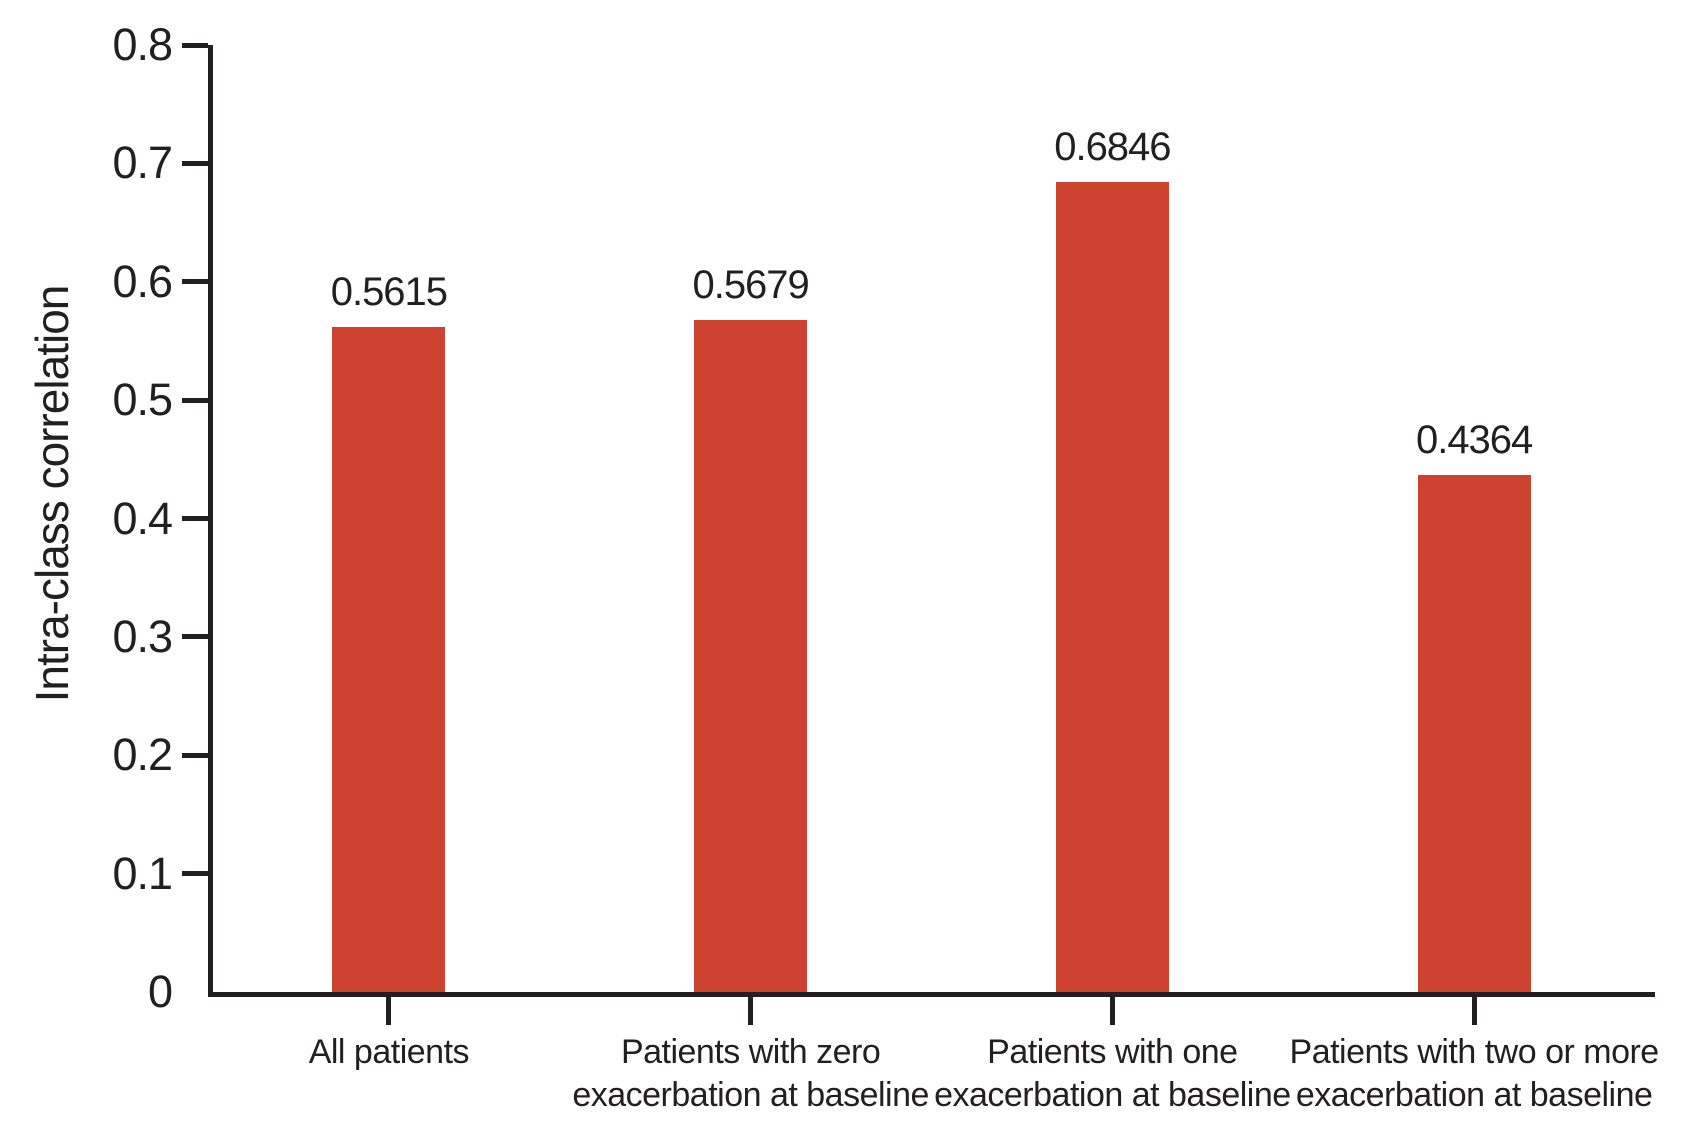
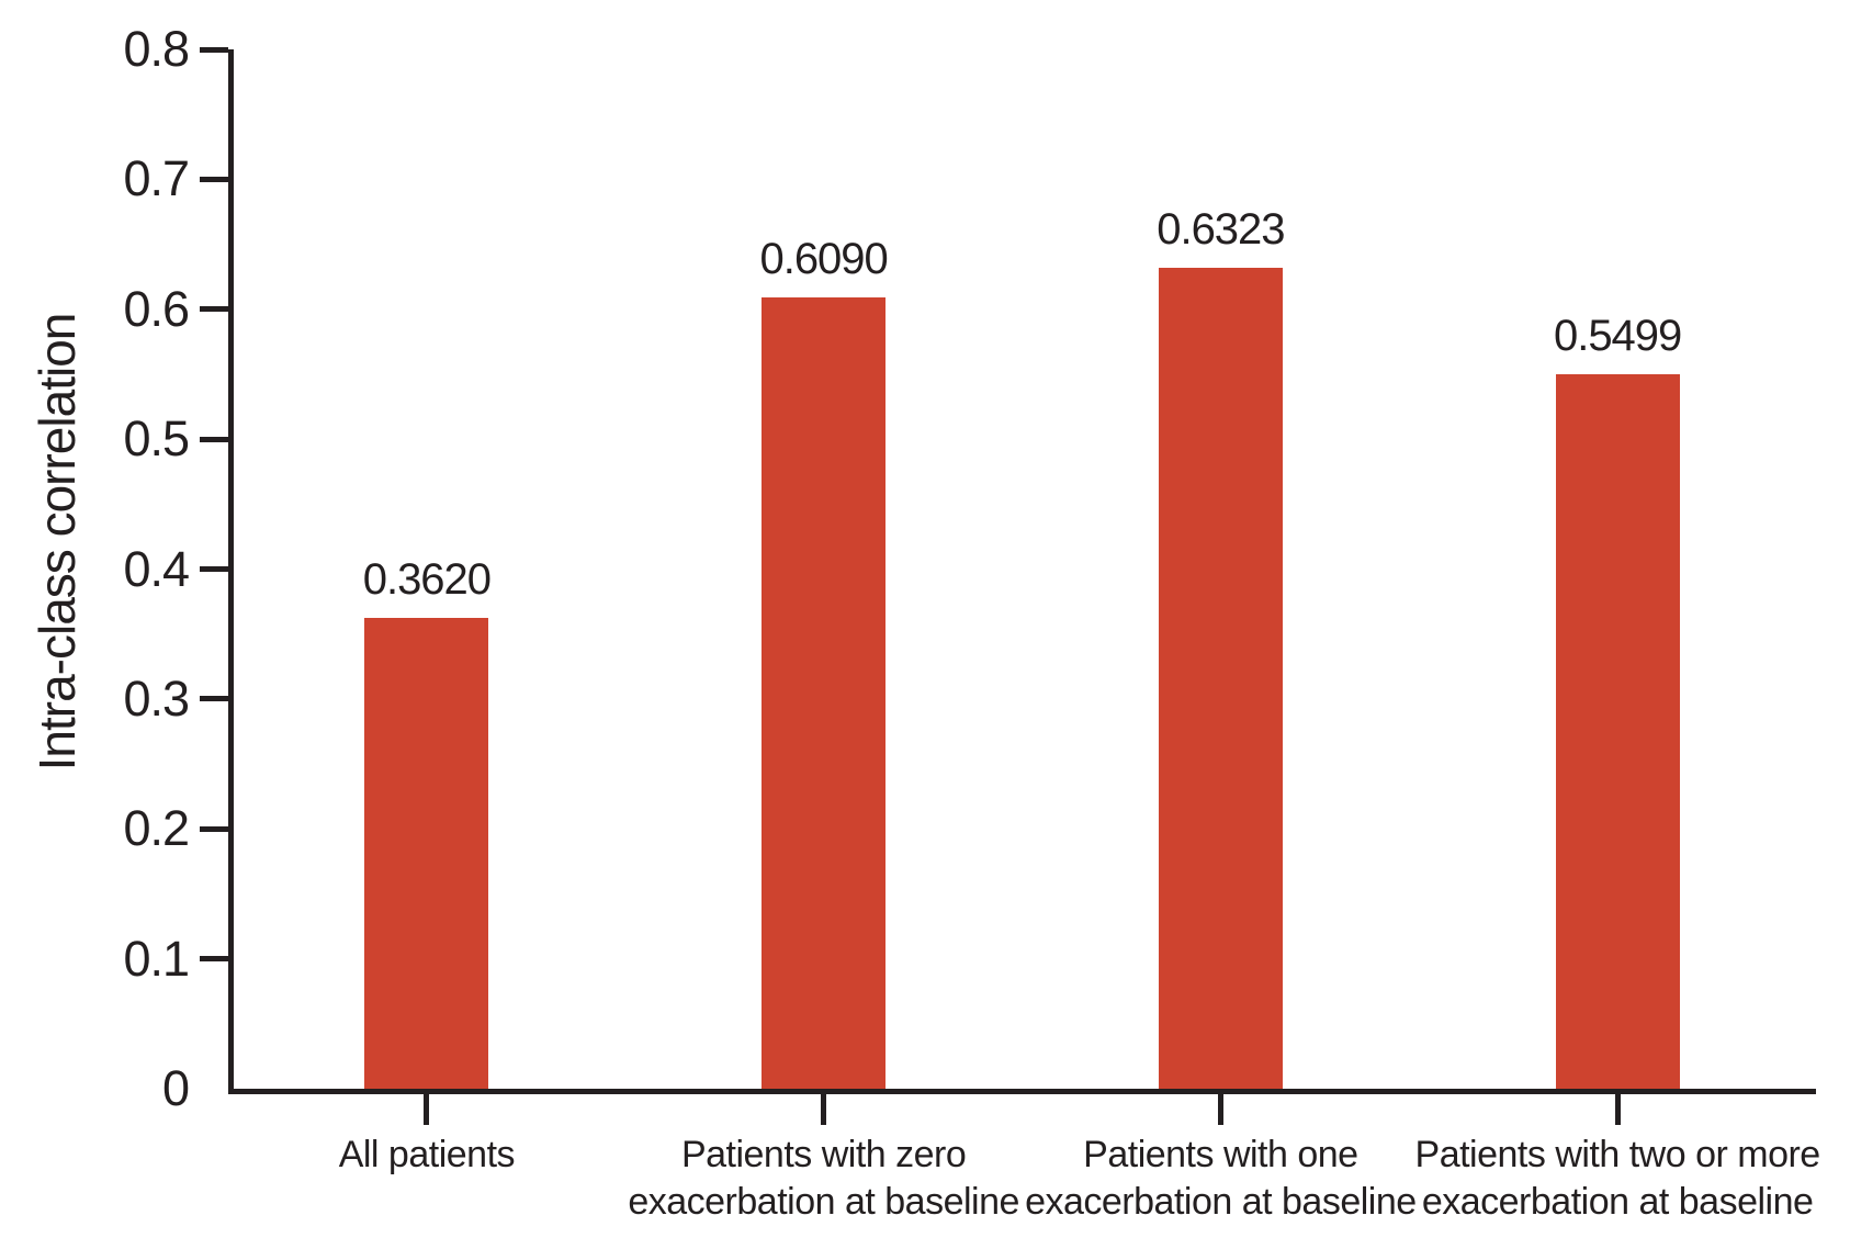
All patients: 0.5615 -> 0.3620
Patients with zero exacerbation at baseline: 0.5679 -> 0.6090
Patients with one exacerbation at baseline: 0.6846 -> 0.6323
Patients with two or more exacerbation at baseline: 0.4364 -> 0.5499
